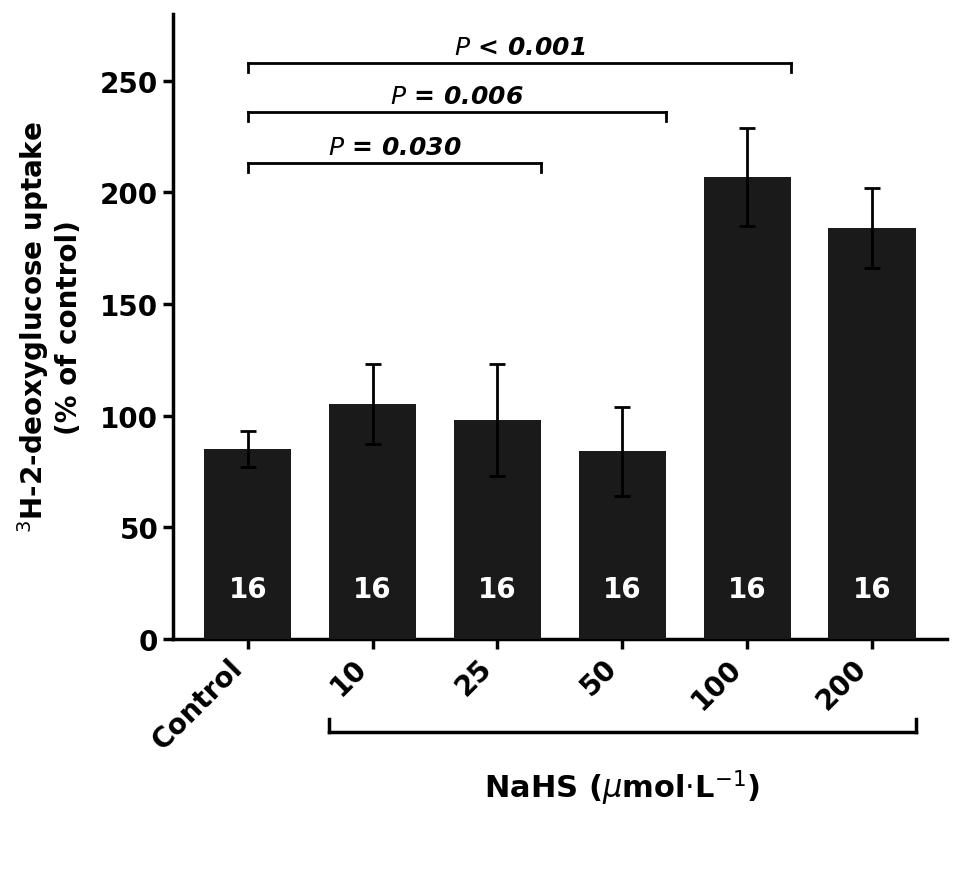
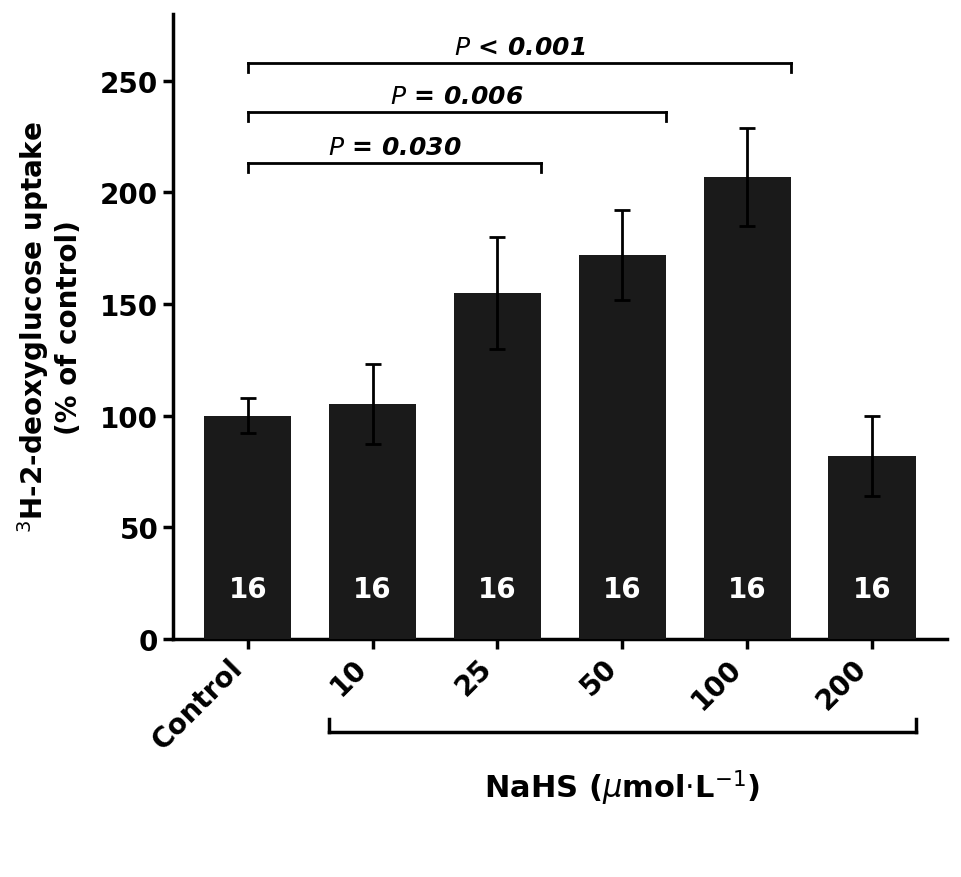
Control: 85 -> 100
25: 98 -> 155
50: 84 -> 172
200: 184 -> 82
